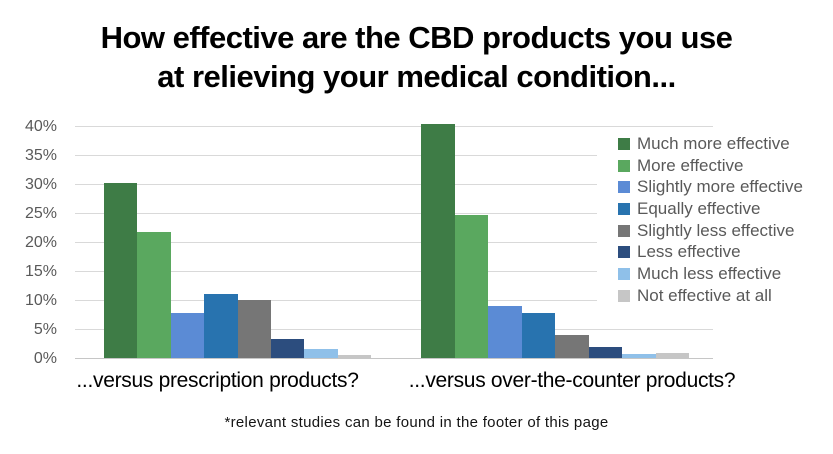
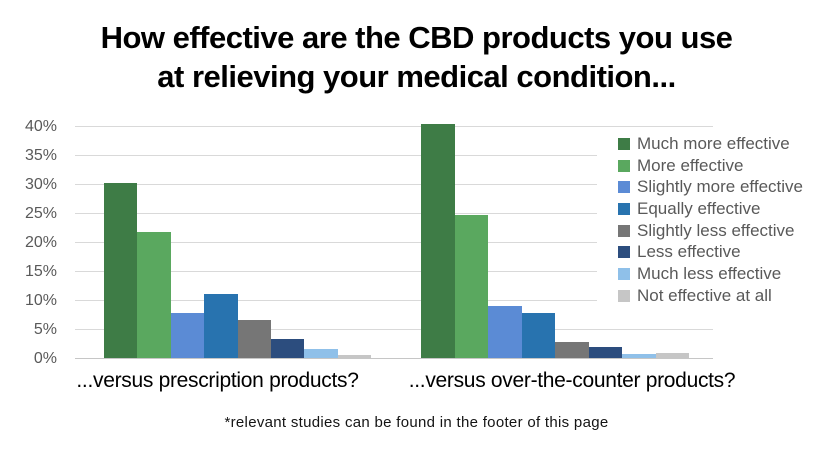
Slightly less effective/...versus prescription products?: 10% -> 6%
Slightly less effective/...versus over-the-counter products?: 4% -> 3%
